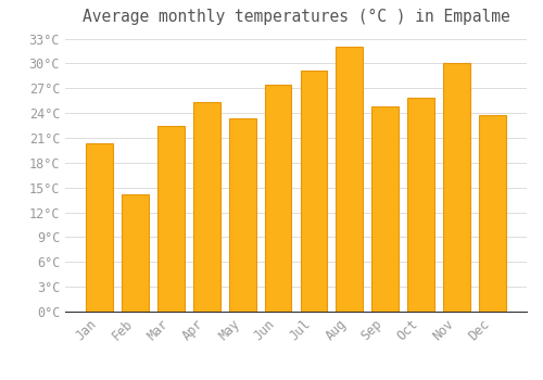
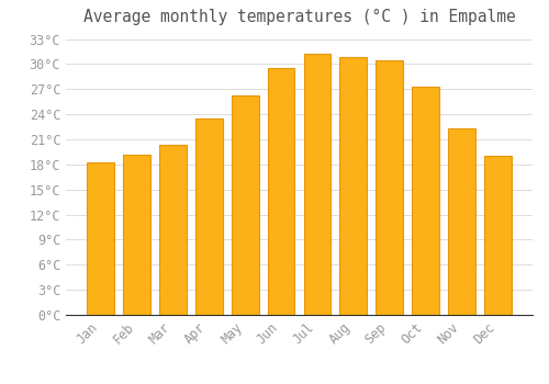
Jan: 20.4°C -> 18.2°C
Feb: 14.2°C -> 19.2°C
Mar: 22.4°C -> 20.3°C
Apr: 25.4°C -> 23.5°C
May: 23.4°C -> 26.2°C
Jun: 27.4°C -> 29.5°C
Jul: 29.2°C -> 31.2°C
Aug: 32.0°C -> 30.8°C
Sep: 24.8°C -> 30.5°C
Oct: 25.8°C -> 27.3°C
Nov: 30.0°C -> 22.3°C
Dec: 23.8°C -> 19.0°C
